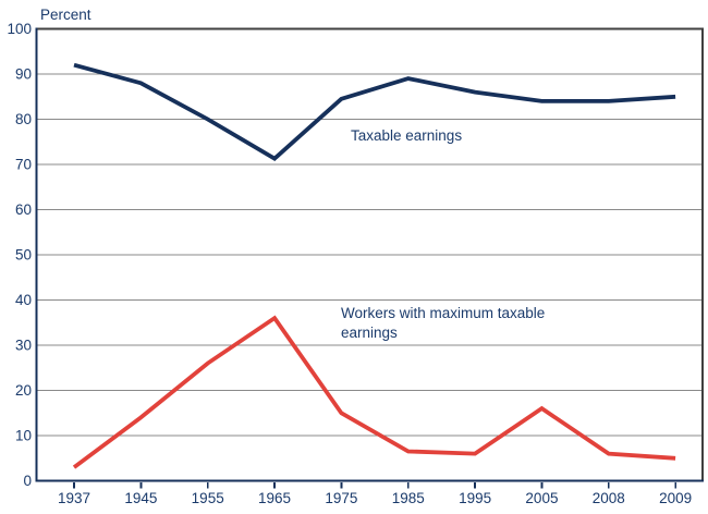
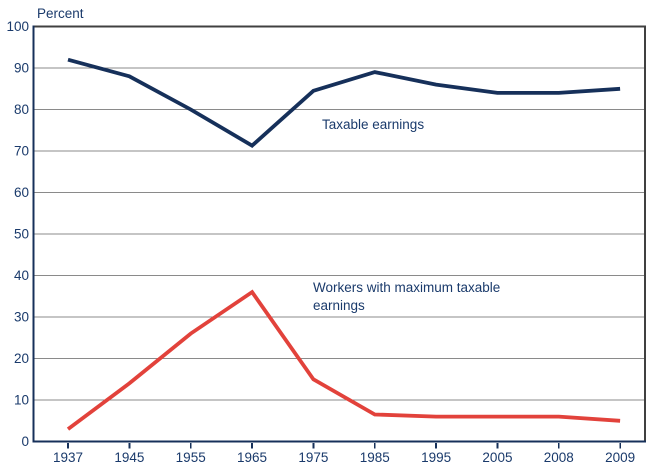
Workers with maximum taxable earnings/2005: 16 -> 6
